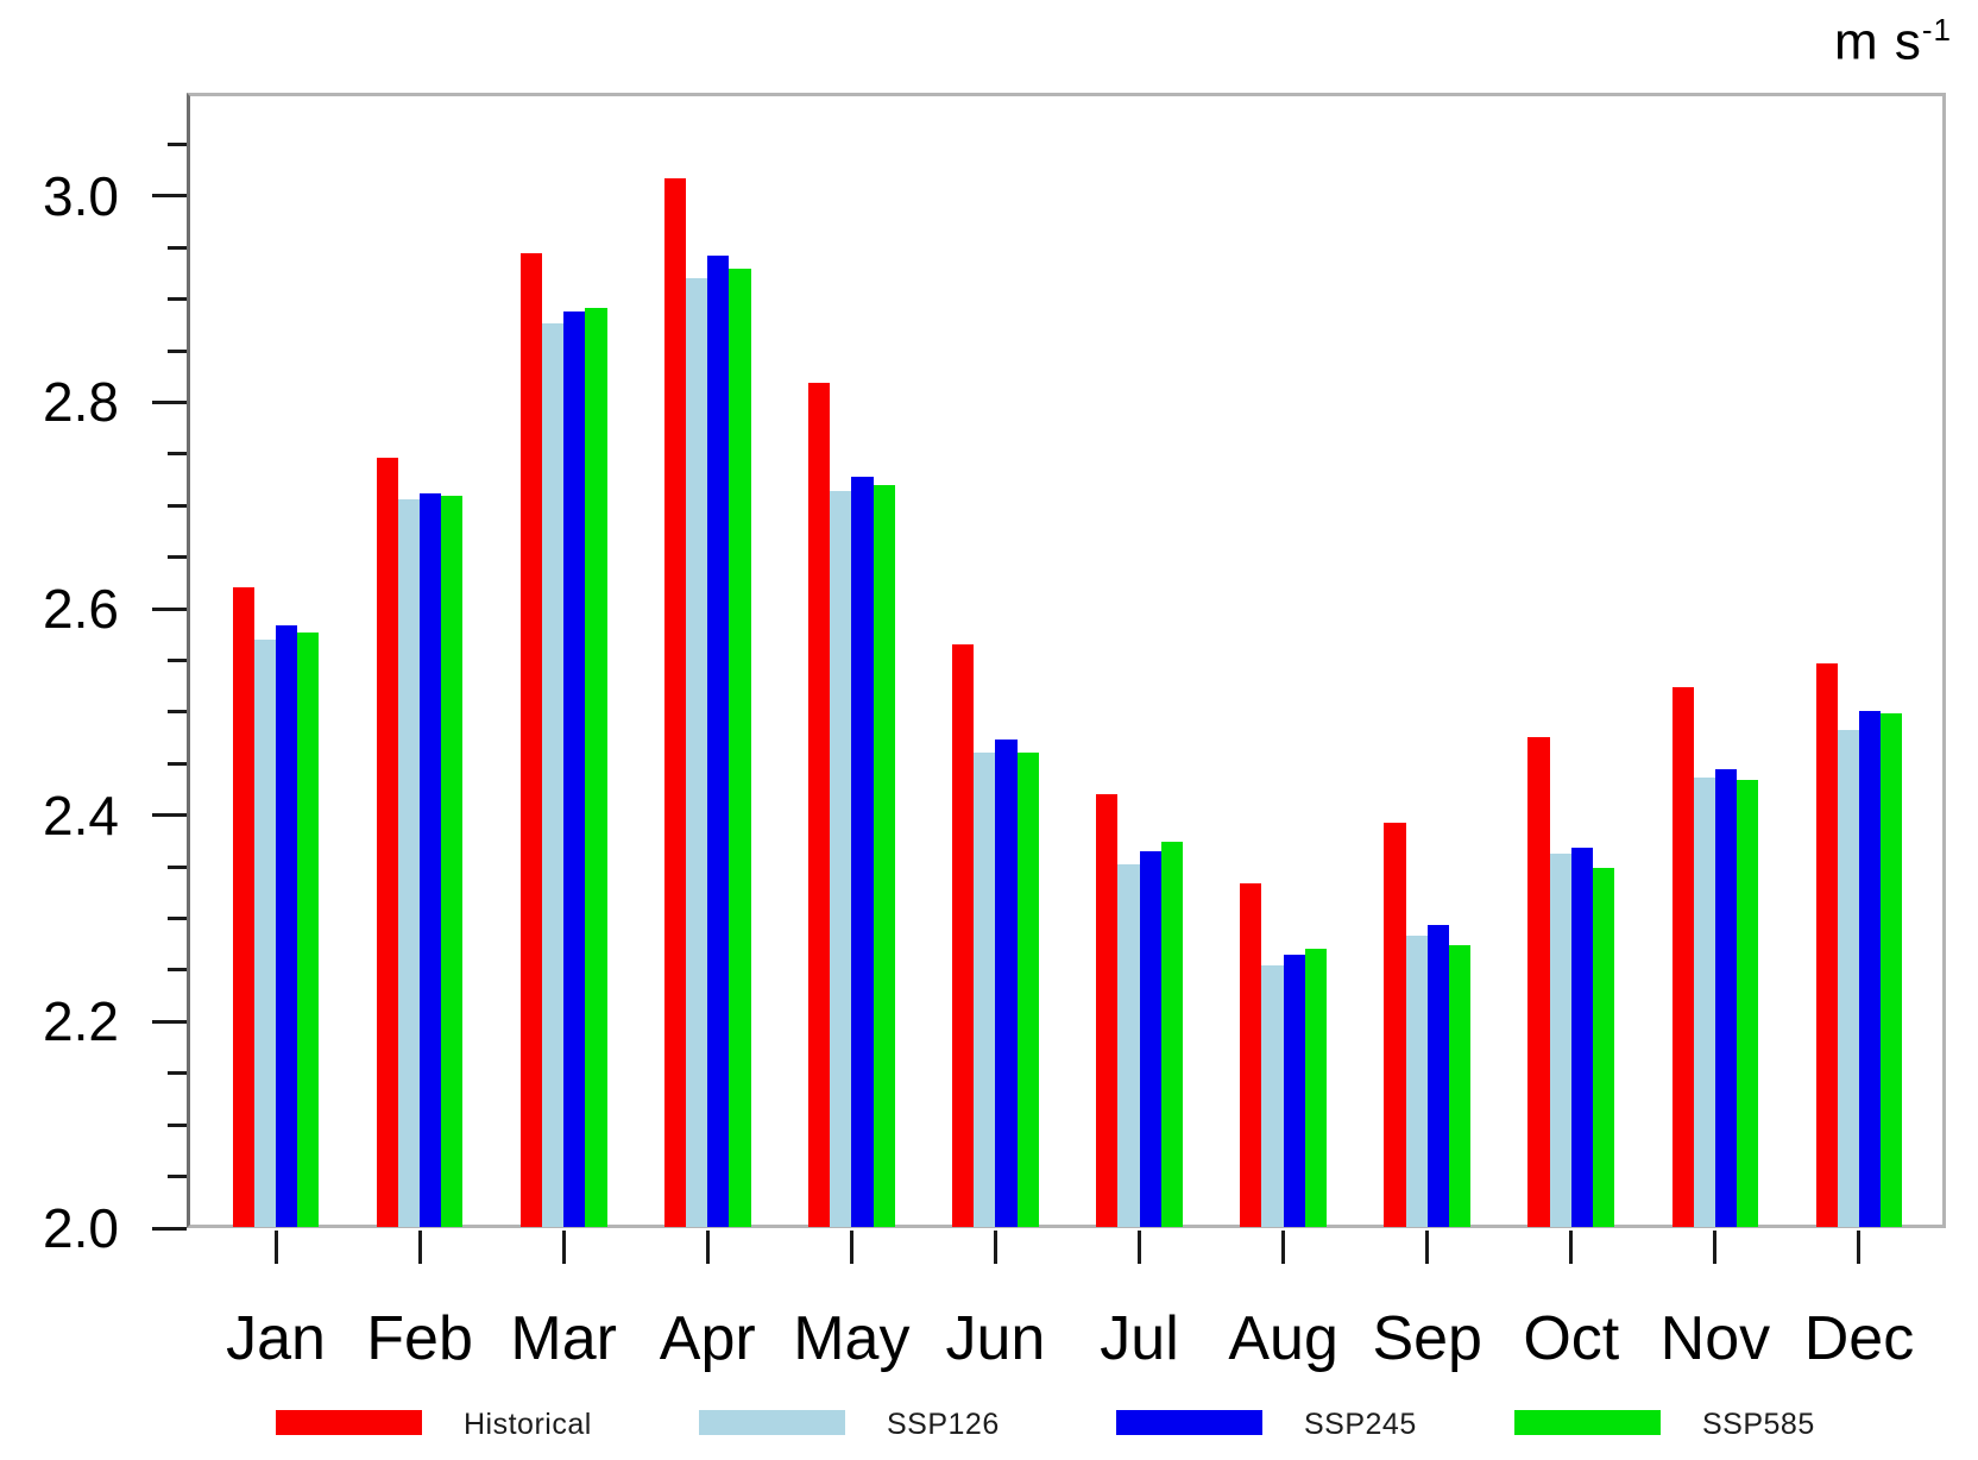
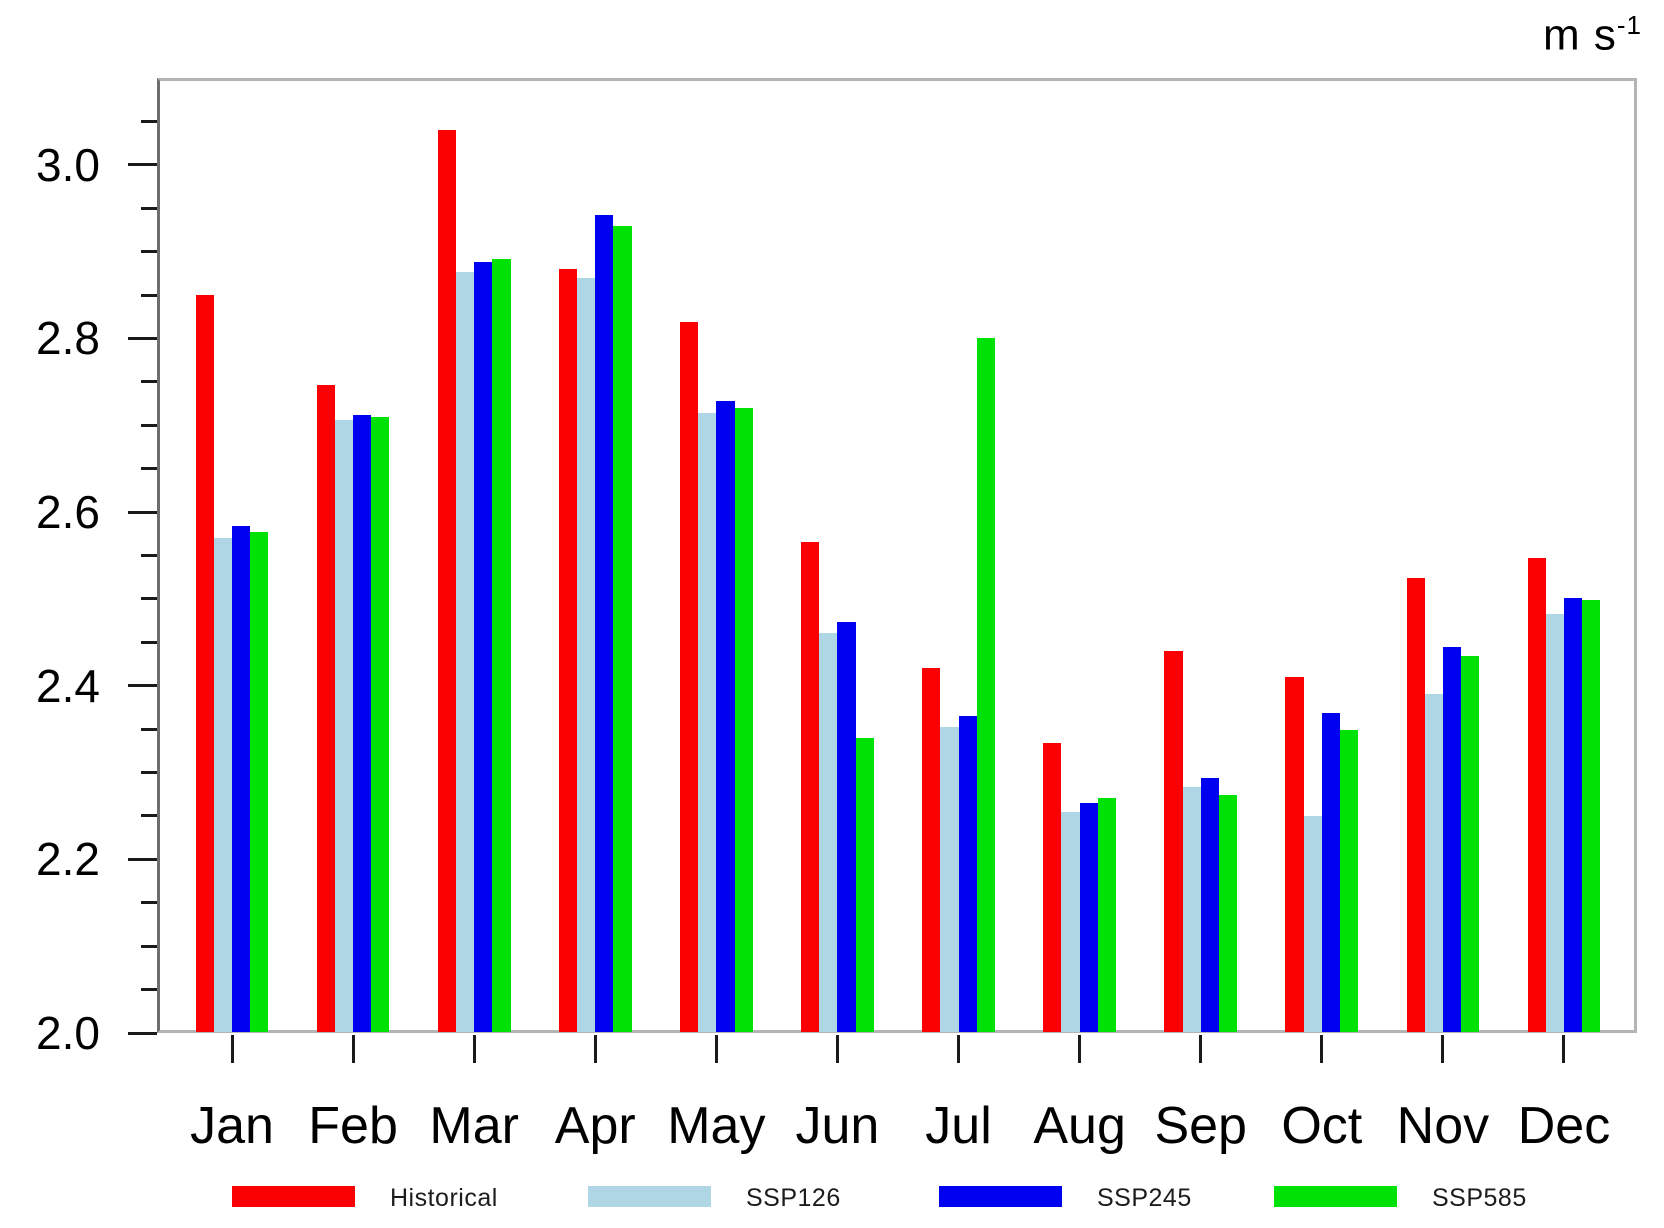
Historical/Jan: 2.62 -> 2.85
Historical/Mar: 2.94 -> 3.04
Historical/Apr: 3.02 -> 2.88
SSP126/Apr: 2.92 -> 2.87
SSP585/Jun: 2.46 -> 2.34
SSP585/Jul: 2.37 -> 2.80
Historical/Sep: 2.39 -> 2.44
Historical/Oct: 2.48 -> 2.41
SSP126/Oct: 2.36 -> 2.25
SSP126/Nov: 2.44 -> 2.39
